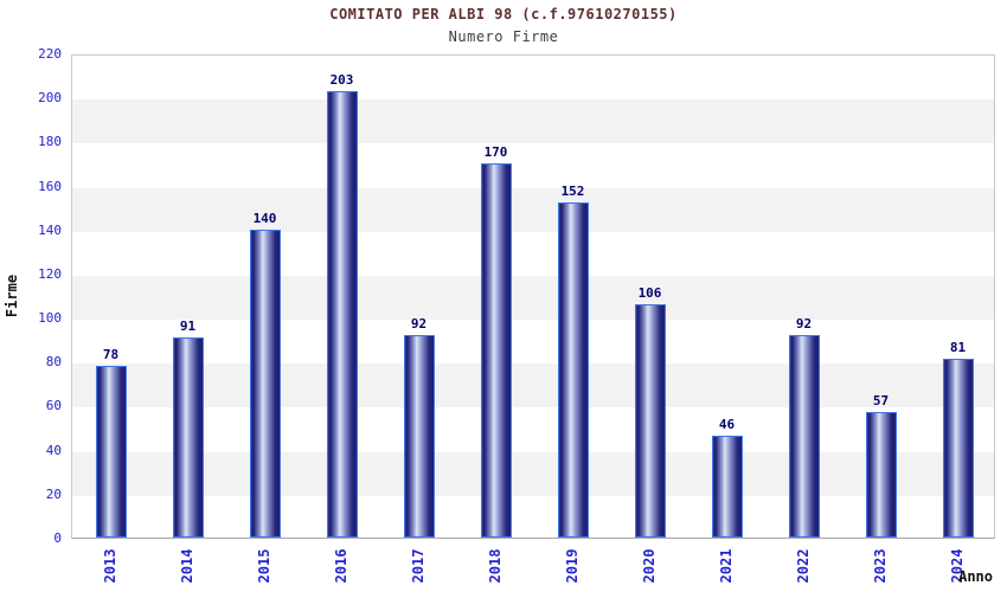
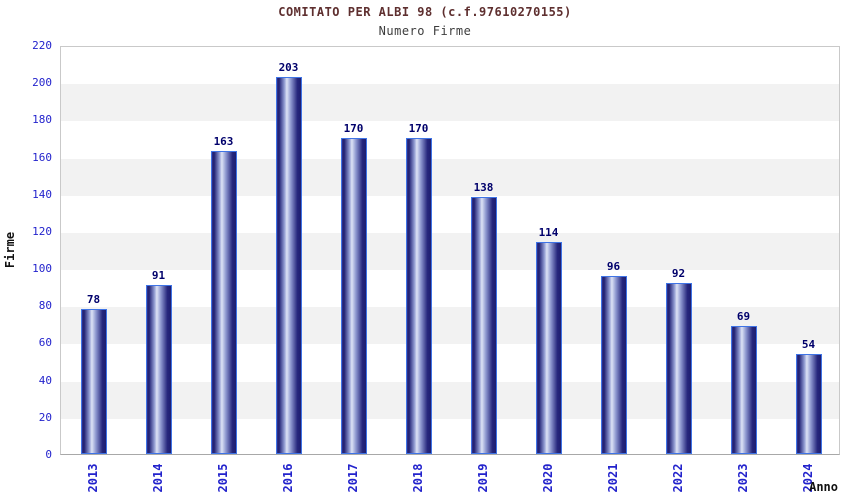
2015: 140 -> 163
2017: 92 -> 170
2019: 152 -> 138
2020: 106 -> 114
2021: 46 -> 96
2023: 57 -> 69
2024: 81 -> 54
